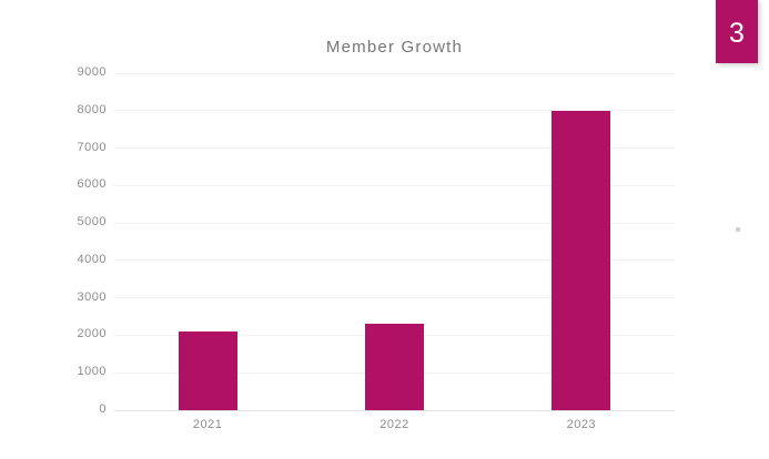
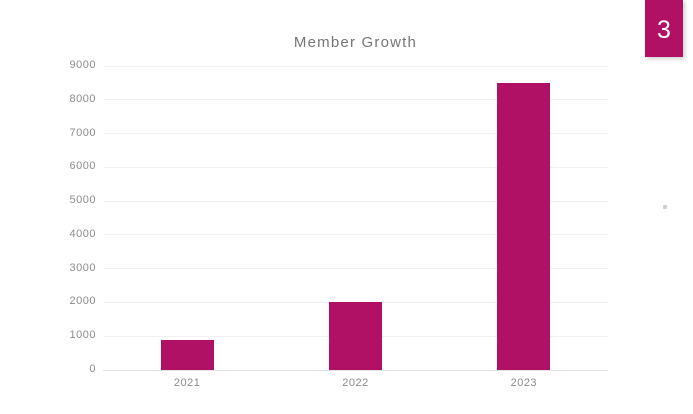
2021: 2100 -> 900
2022: 2300 -> 2000
2023: 8000 -> 8500
